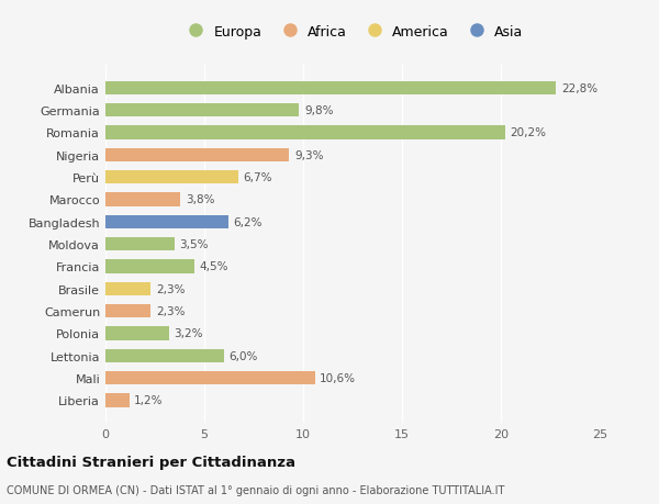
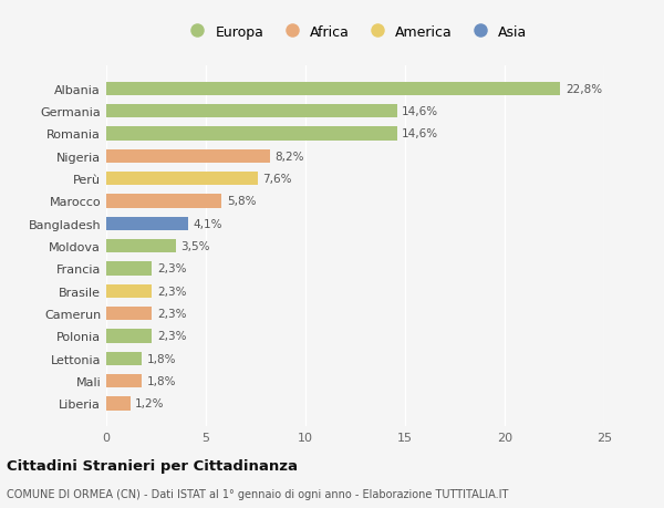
Germania: 9,8% -> 14,6%
Romania: 20,2% -> 14,6%
Nigeria: 9,3% -> 8,2%
Perù: 6,7% -> 7,6%
Marocco: 3,8% -> 5,8%
Bangladesh: 6,2% -> 4,1%
Francia: 4,5% -> 2,3%
Polonia: 3,2% -> 2,3%
Lettonia: 6,0% -> 1,8%
Mali: 10,6% -> 1,8%
